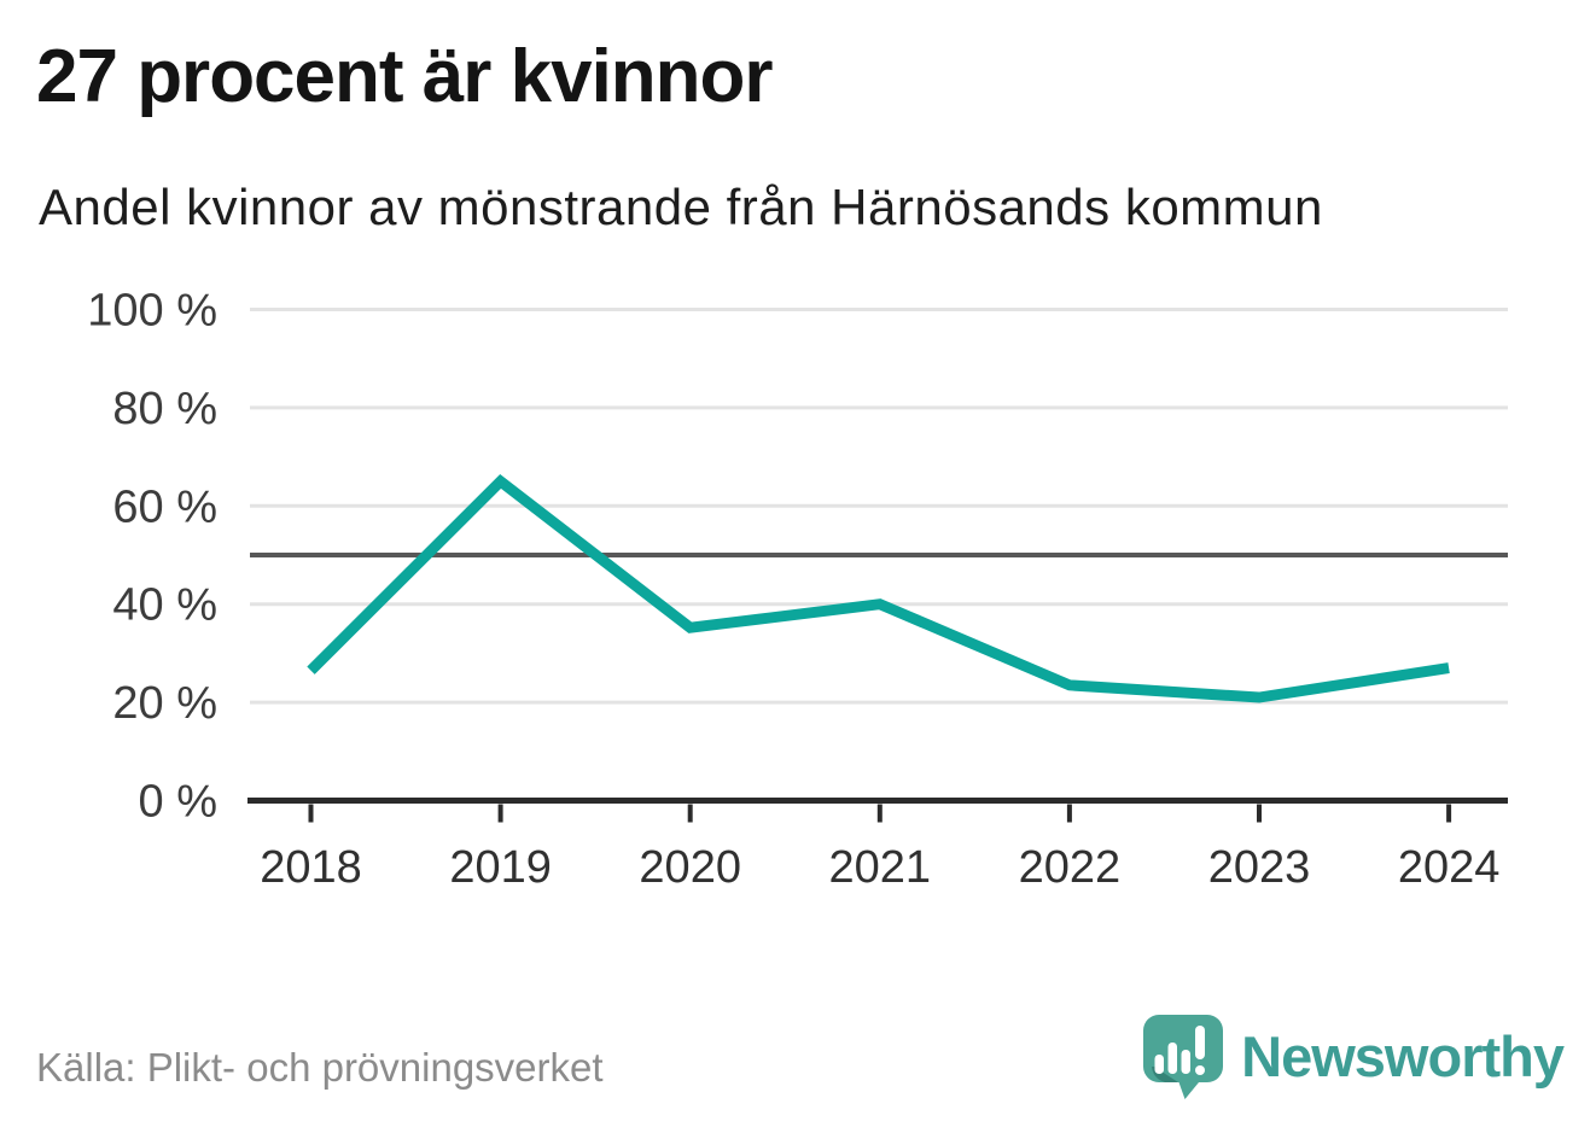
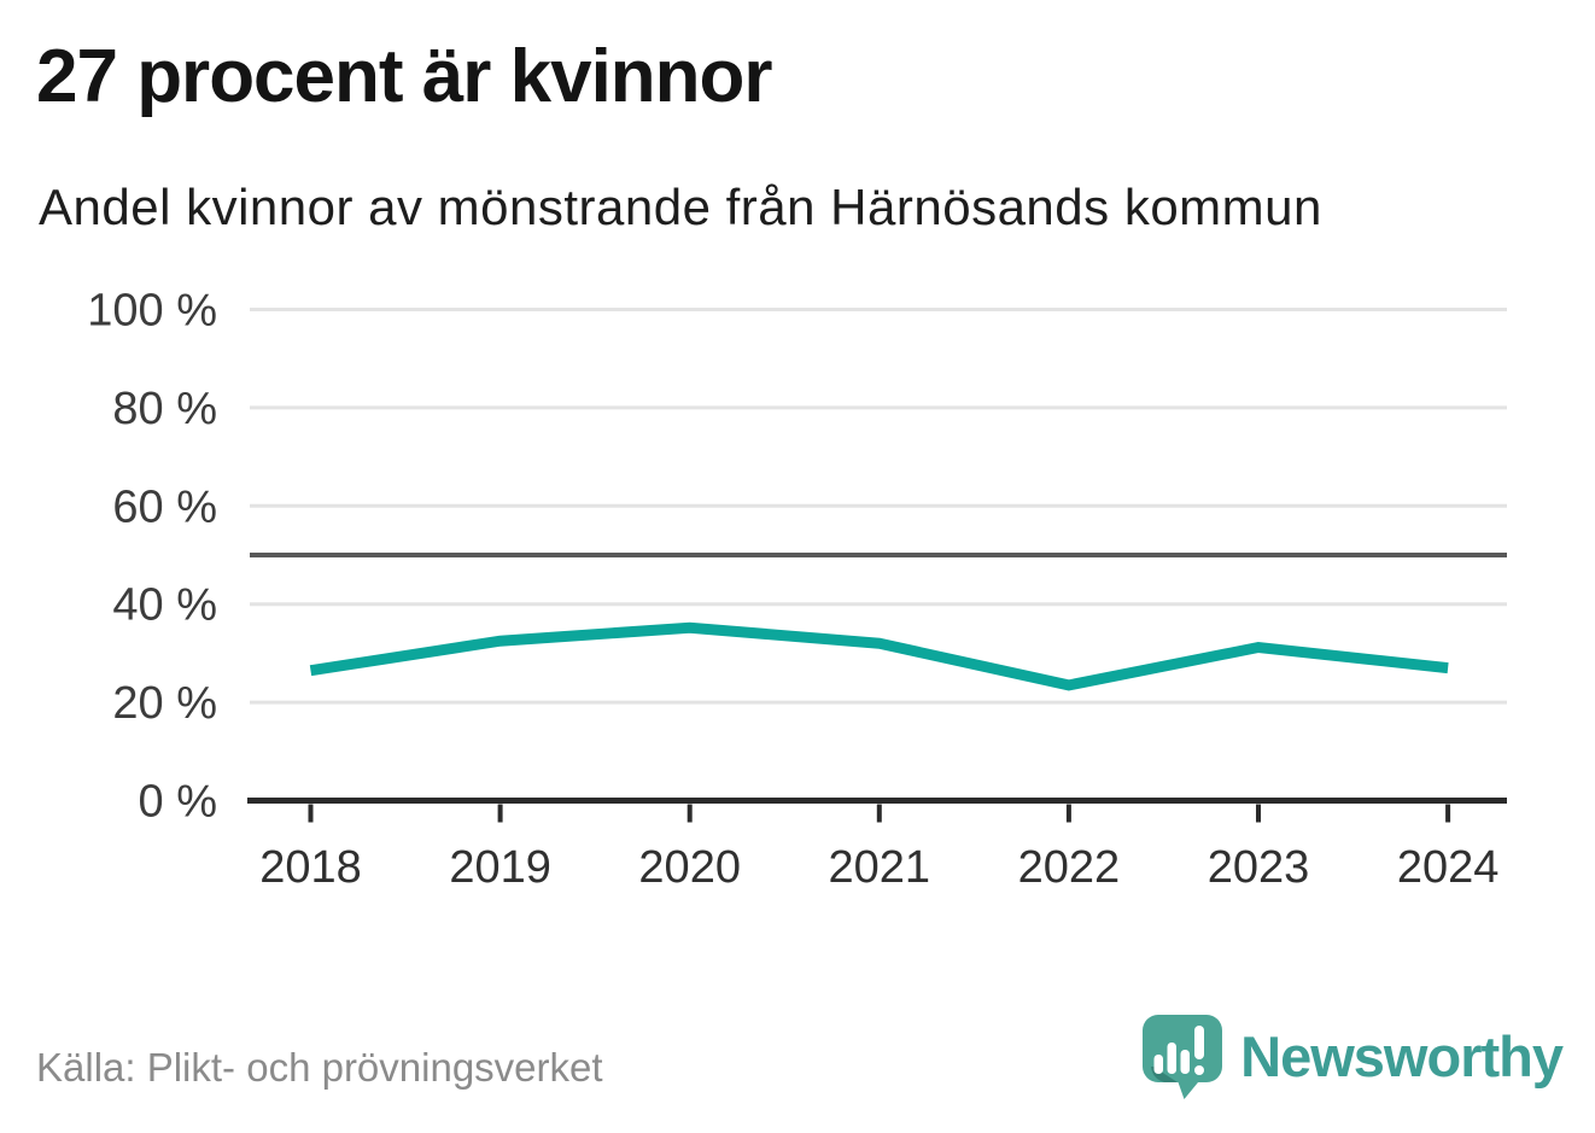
2019: 65% -> 32%
2021: 40% -> 32%
2023: 21% -> 31%
